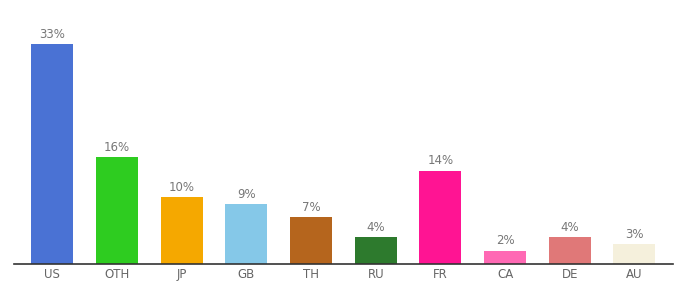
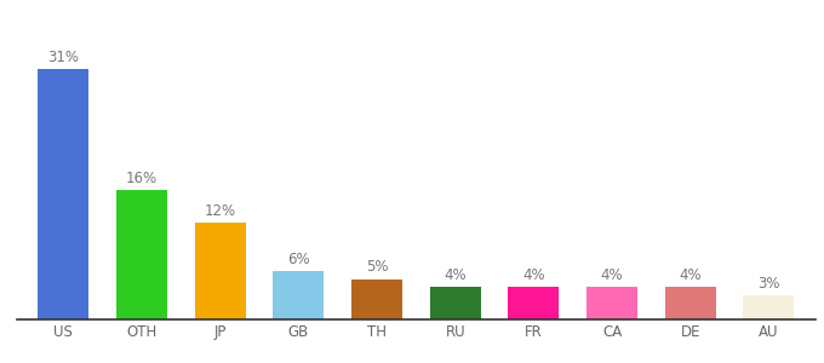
US: 33% -> 31%
JP: 10% -> 12%
GB: 9% -> 6%
TH: 7% -> 5%
FR: 14% -> 4%
CA: 2% -> 4%
